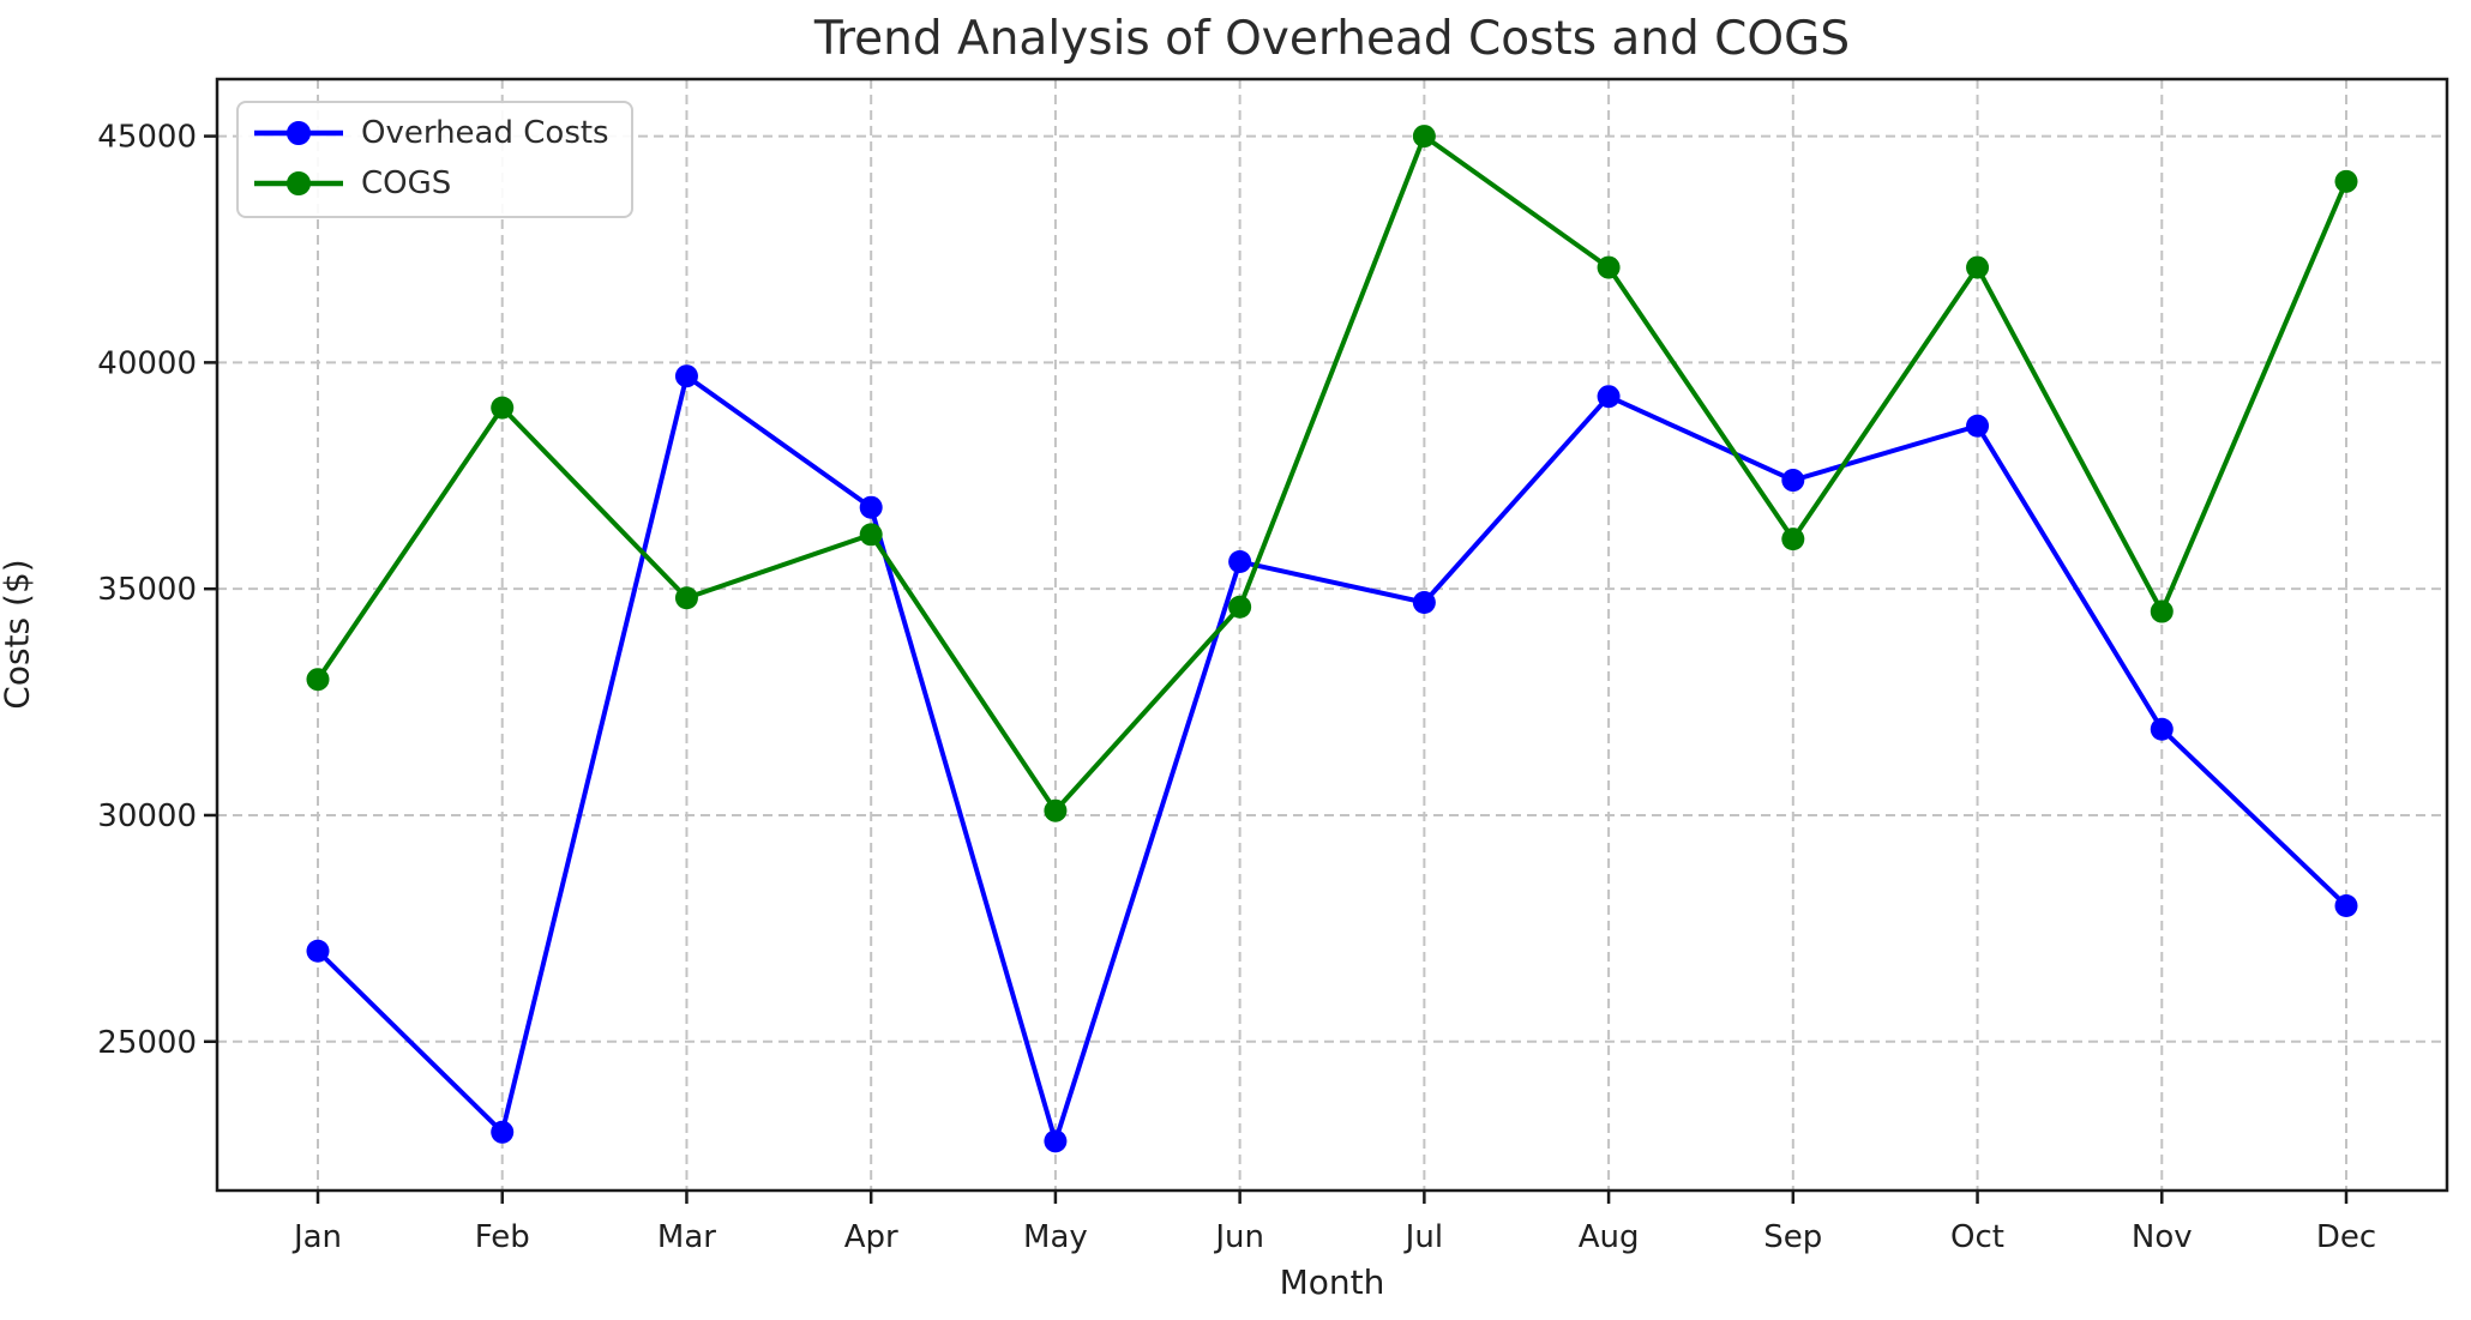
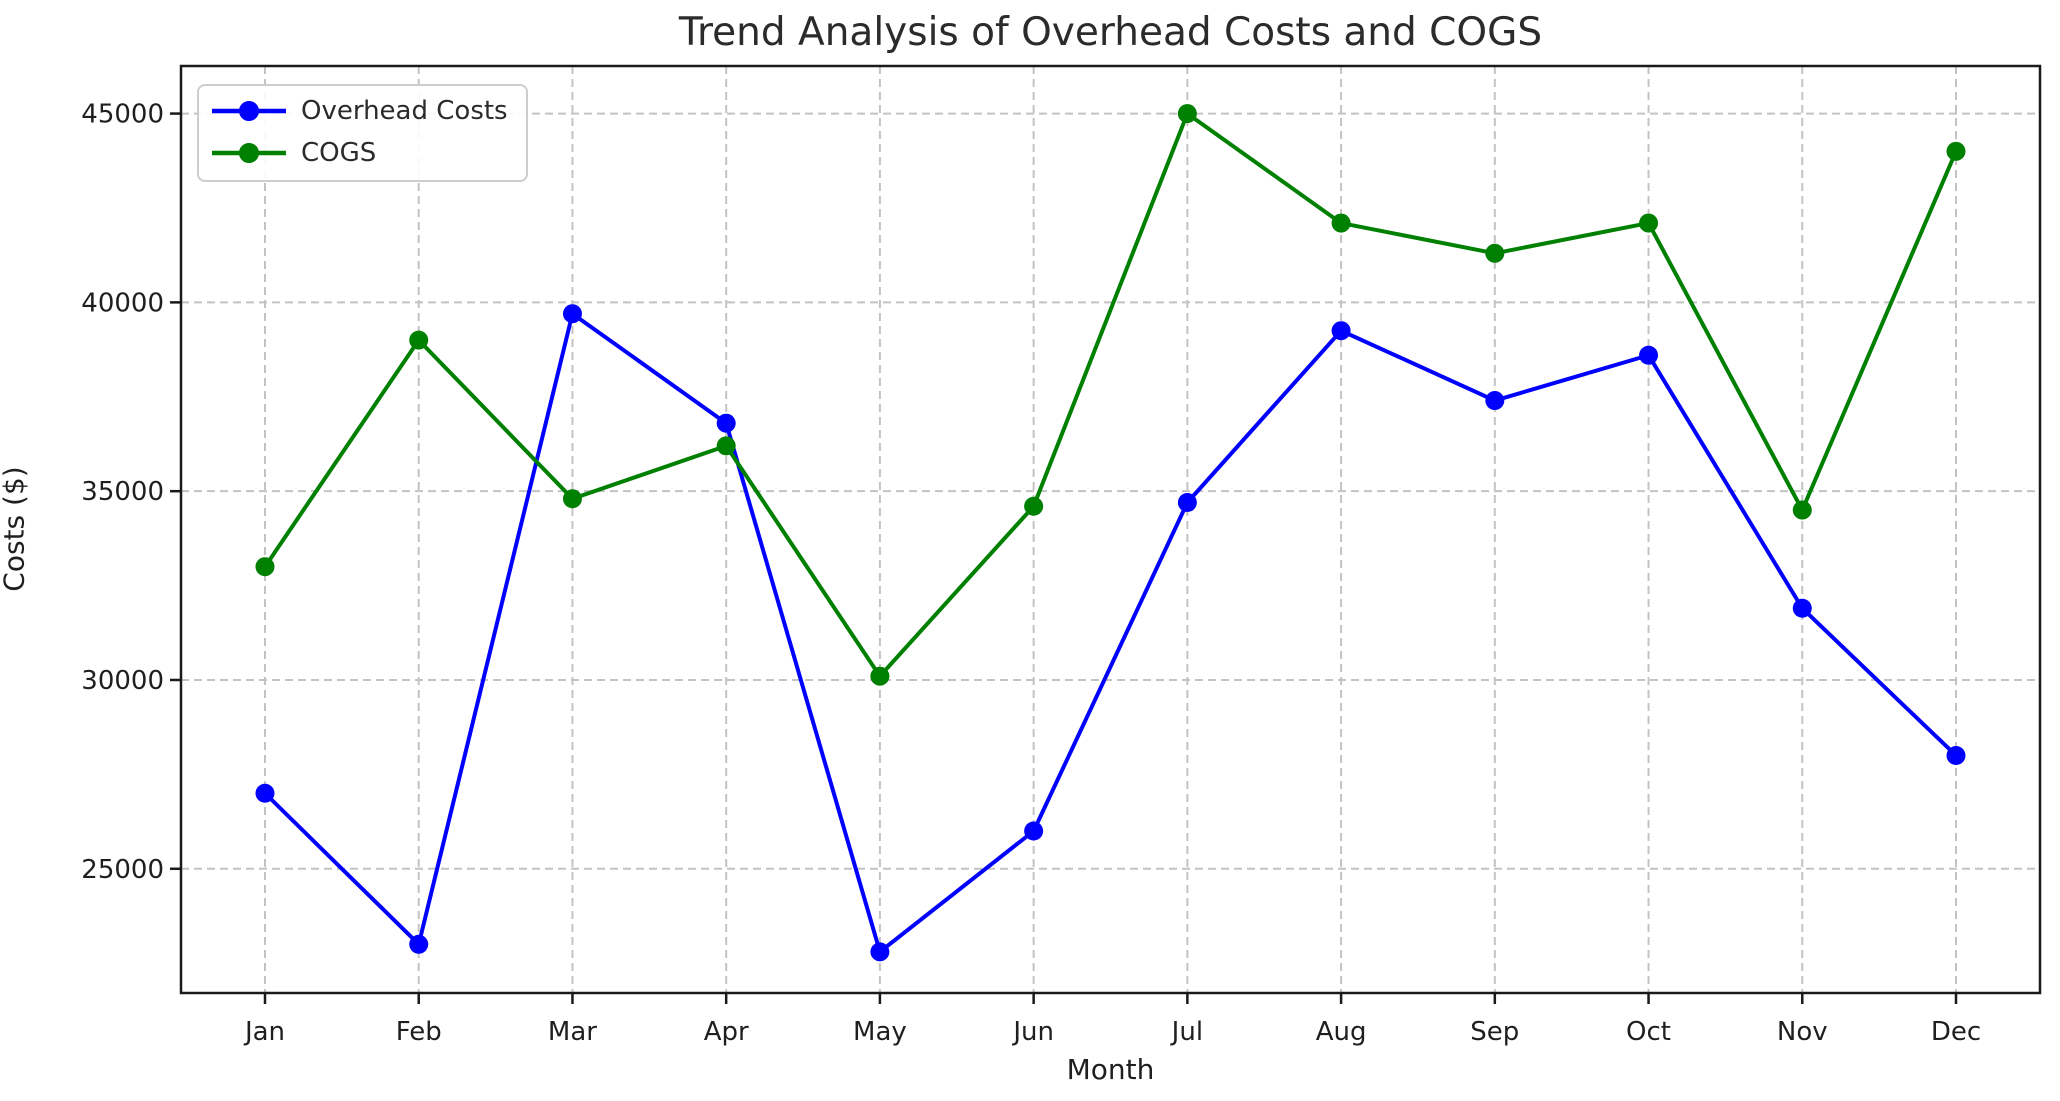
Overhead Costs/Jun: 35600 -> 26000
COGS/Sep: 36100 -> 41300
